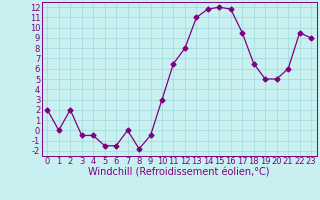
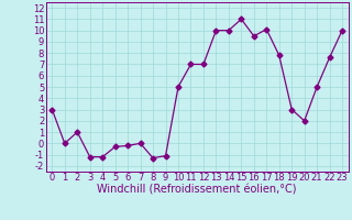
0: 2.0 -> 3.0
2: 2.0 -> 1.0
3: -0.5 -> -1.2
4: -0.5 -> -1.2
5: -1.5 -> -0.3
6: -1.5 -> -0.2
8: -1.8 -> -1.3
9: -0.5 -> -1.1
10: 3.0 -> 5.0
11: 6.5 -> 7.0
12: 8.0 -> 7.0
13: 11.0 -> 10.0
14: 11.8 -> 10.0
15: 12.0 -> 11.0
16: 11.8 -> 9.5
17: 9.5 -> 10.1
18: 6.5 -> 7.8
19: 5.0 -> 3.0
20: 5.0 -> 2.0
21: 6.0 -> 5.0
22: 9.5 -> 7.6
23: 9.0 -> 10.0
